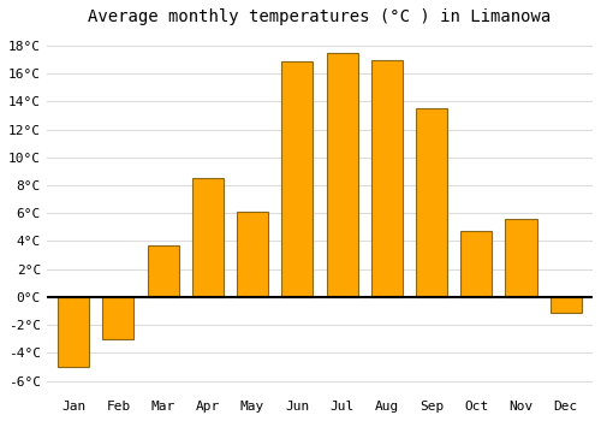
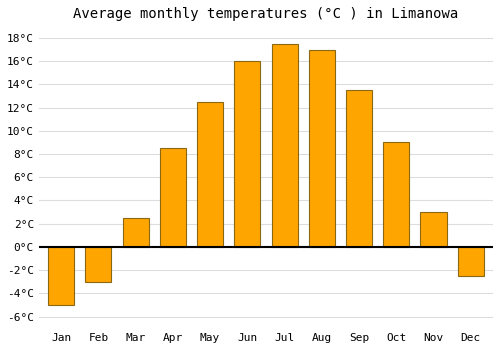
Mar: 3.7°C -> 2.5°C
May: 6.1°C -> 12.5°C
Jun: 16.9°C -> 16.0°C
Oct: 4.7°C -> 9.0°C
Nov: 5.6°C -> 3.0°C
Dec: -1.1°C -> -2.5°C
